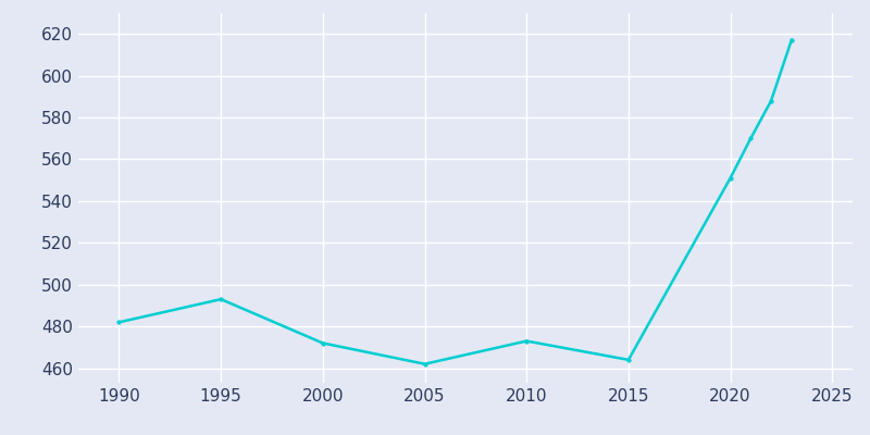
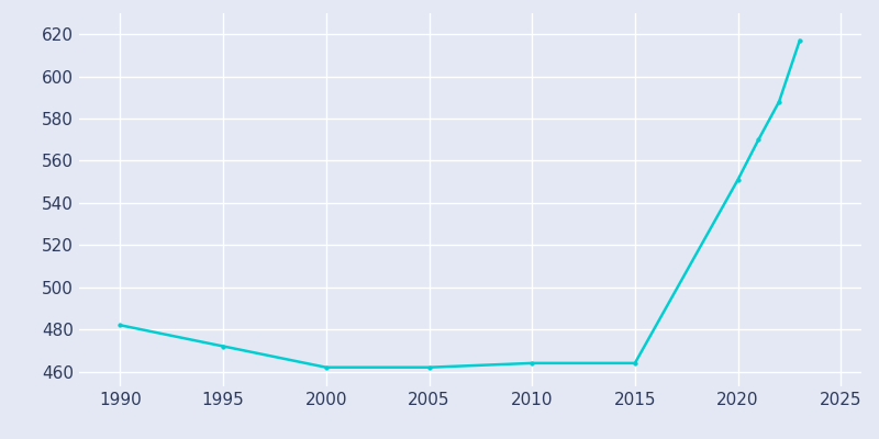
1995: 493 -> 472
2000: 472 -> 462
2010: 473 -> 464
